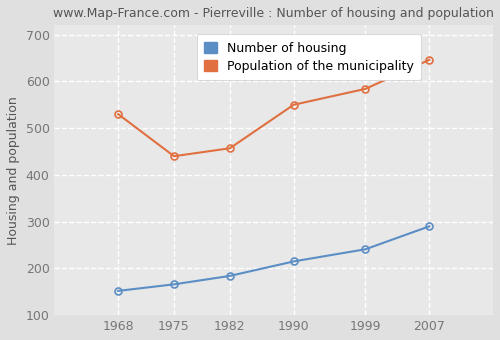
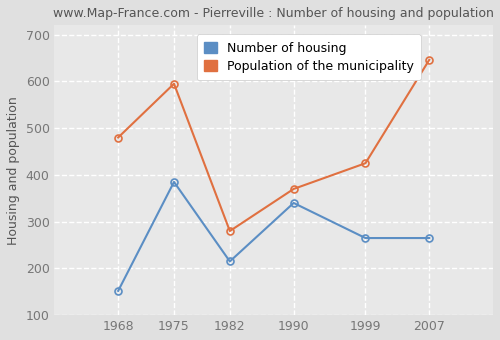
Population of the municipality/1968: 530 -> 480
Number of housing/1975: 166 -> 385
Population of the municipality/1975: 440 -> 595
Number of housing/1982: 184 -> 215
Population of the municipality/1982: 457 -> 280
Number of housing/1990: 215 -> 340
Population of the municipality/1990: 550 -> 370
Number of housing/1999: 241 -> 265
Population of the municipality/1999: 584 -> 425
Number of housing/2007: 290 -> 265
